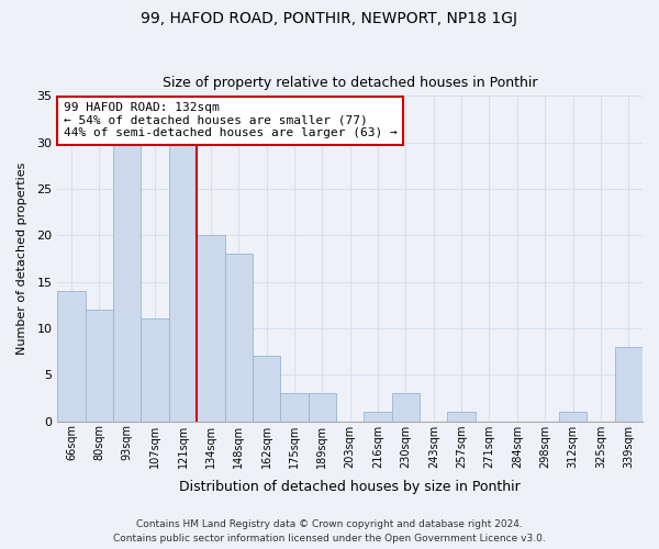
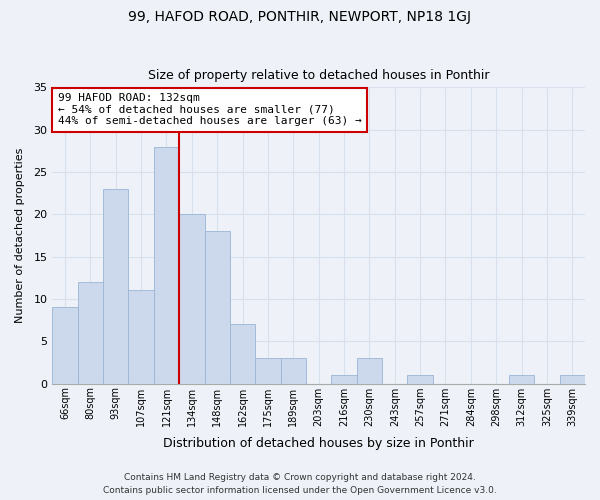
66sqm: 14 -> 9
93sqm: 30 -> 23
121sqm: 30 -> 28
339sqm: 8 -> 1
